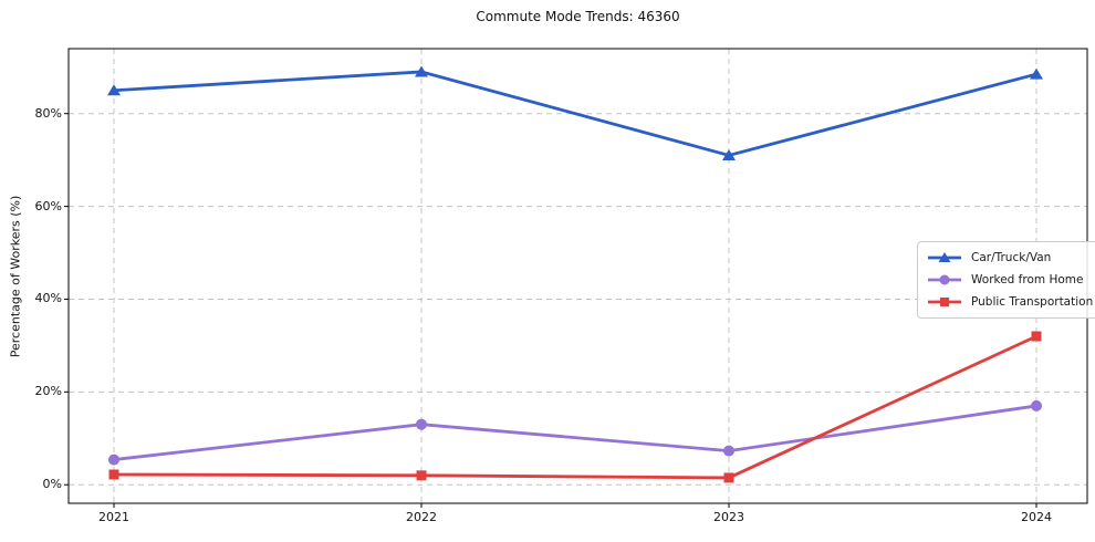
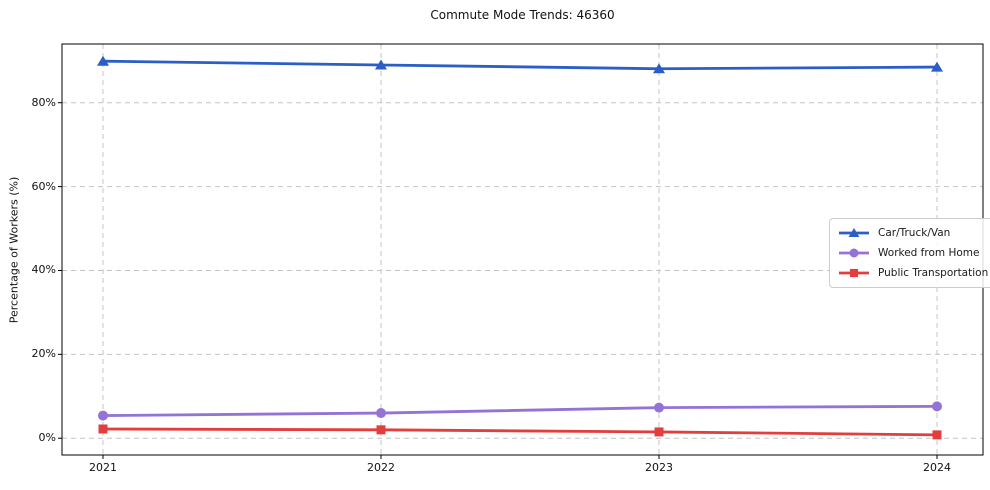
Car/Truck/Van/2021: 85% -> 90%
Worked from Home/2022: 13% -> 6%
Car/Truck/Van/2023: 71% -> 88%
Worked from Home/2024: 17% -> 8%
Public Transportation/2024: 32% -> 1%
